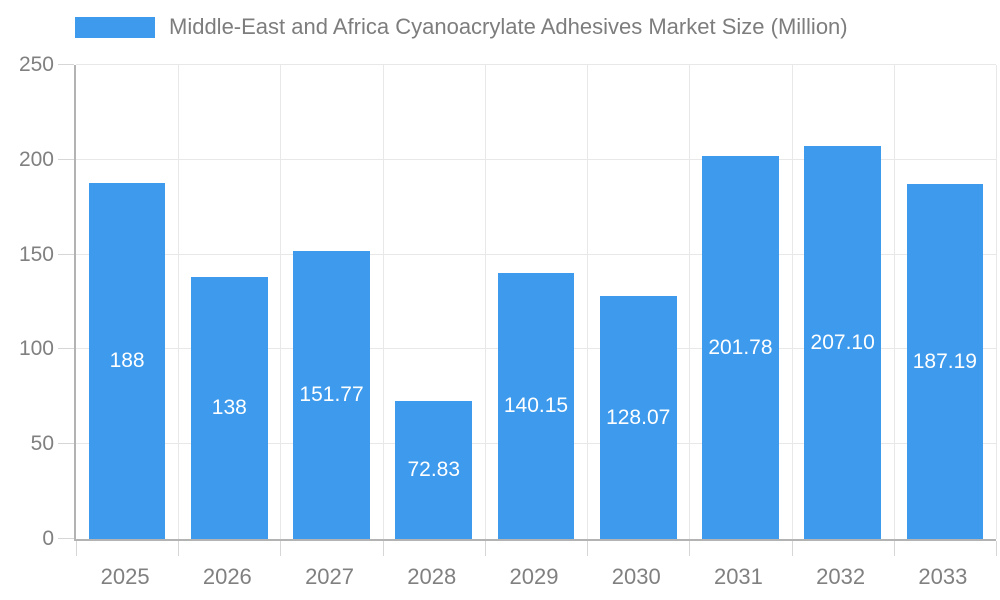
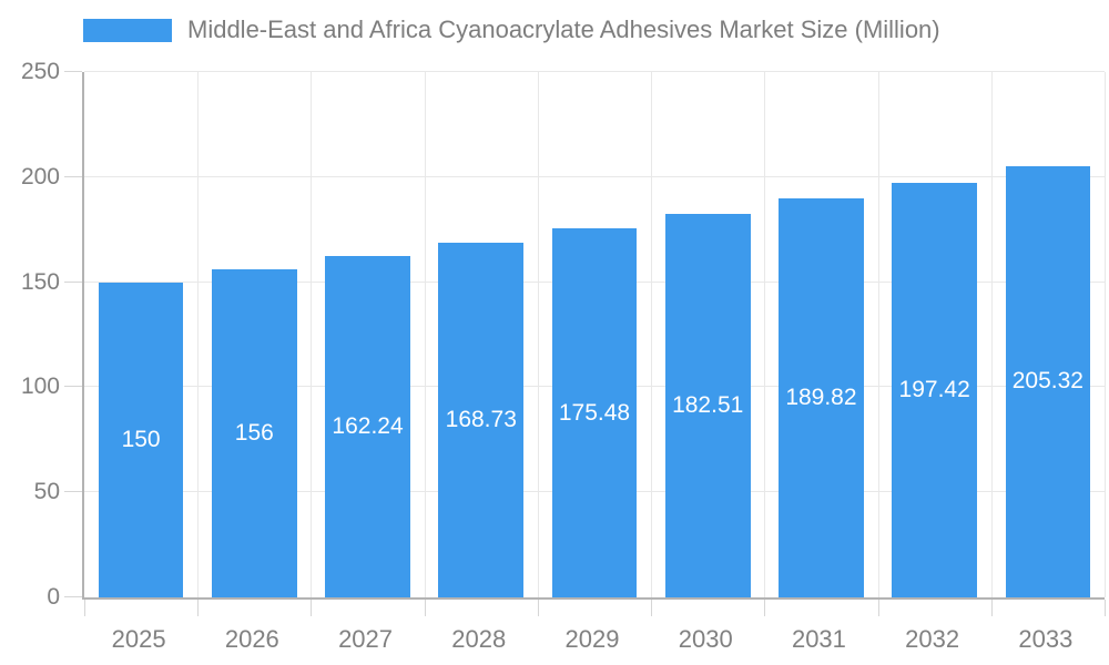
2025: 188 -> 150
2026: 138 -> 156
2027: 151.77 -> 162.24
2028: 72.83 -> 168.73
2029: 140.15 -> 175.48
2030: 128.07 -> 182.51
2031: 201.78 -> 189.82
2032: 207.10 -> 197.42
2033: 187.19 -> 205.32
